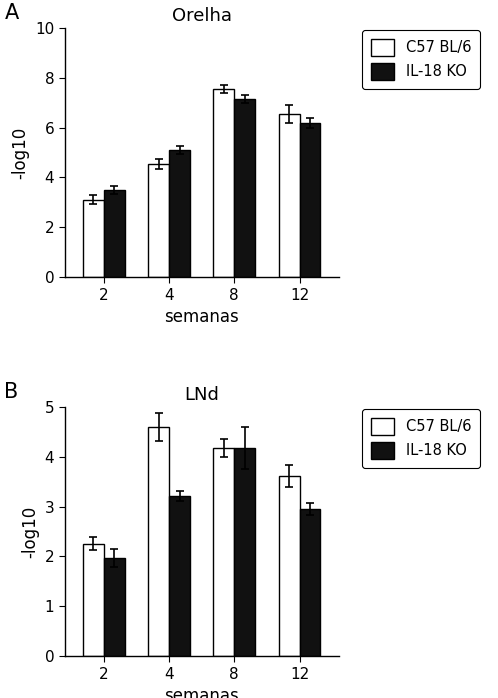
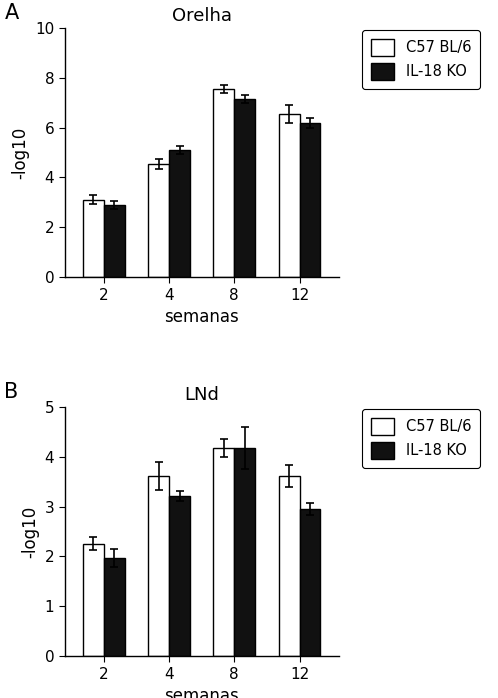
Orelha/IL-18 KO/2: 3.50 -> 2.90
LNd/C57 BL/6/4: 4.60 -> 3.62
